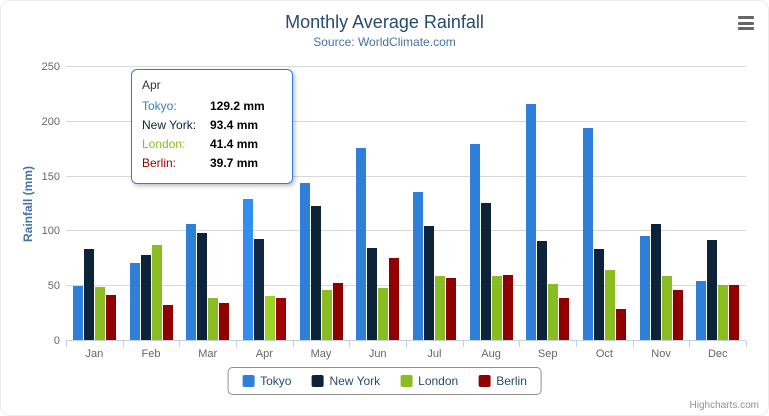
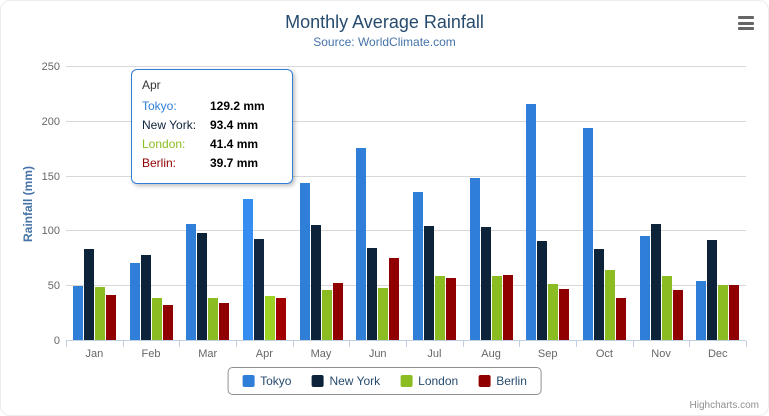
London/Feb: 88 -> 39
New York/May: 123 -> 106
Tokyo/Aug: 180 -> 148
New York/Aug: 126 -> 104
Berlin/Sep: 39 -> 48
Berlin/Oct: 29 -> 39
